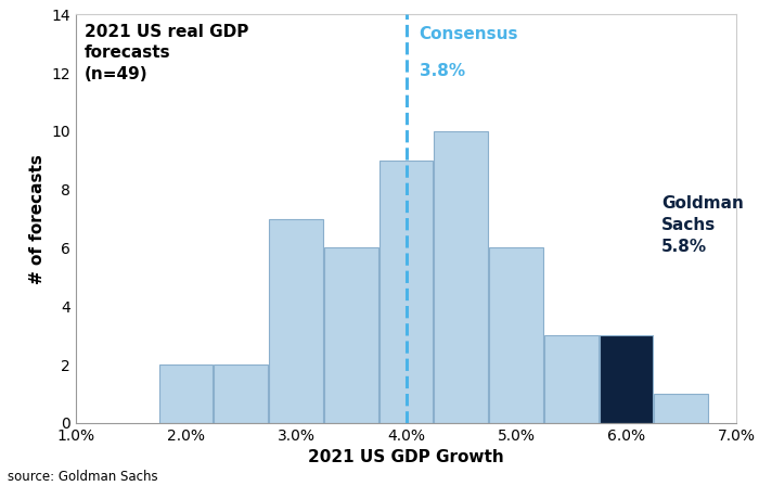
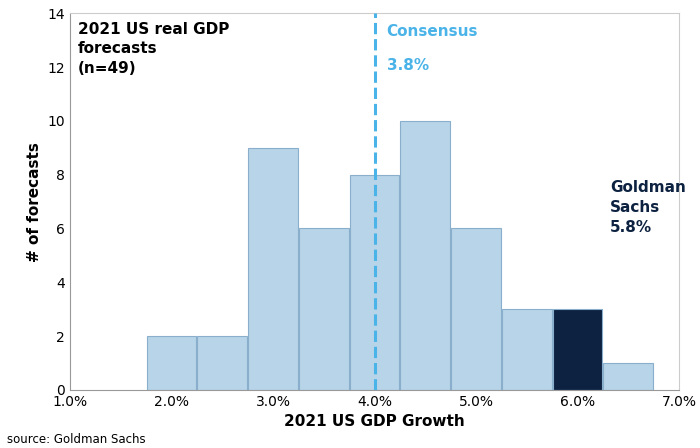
3.0%: 7 -> 9
4.0%: 9 -> 8
